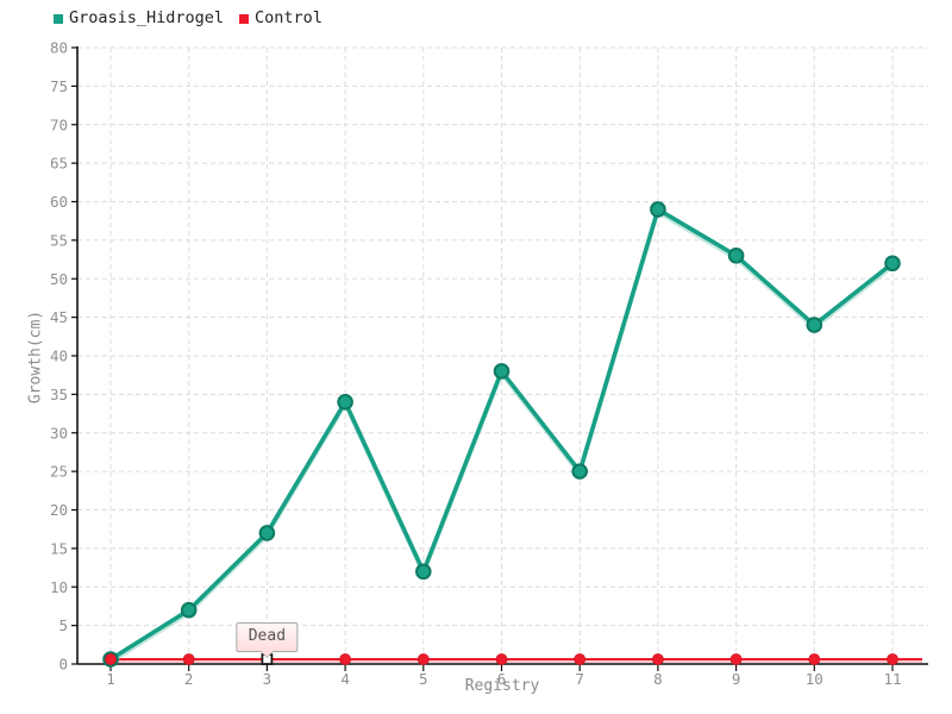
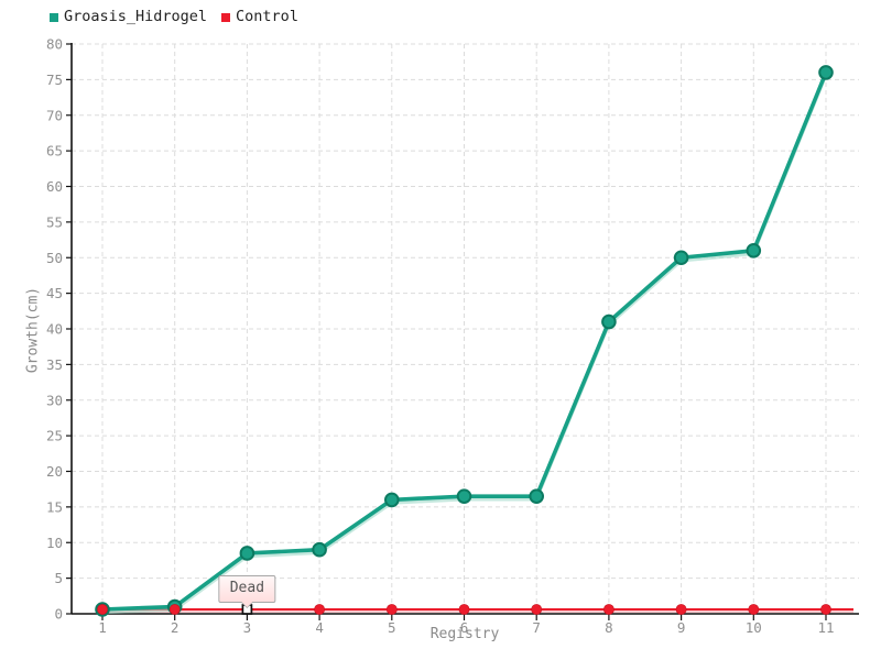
Groasis_Hidrogel/2: 7 -> 1
Groasis_Hidrogel/3: 17 -> 8
Groasis_Hidrogel/4: 34 -> 9
Groasis_Hidrogel/5: 12 -> 16
Groasis_Hidrogel/6: 38 -> 16
Groasis_Hidrogel/7: 25 -> 16
Groasis_Hidrogel/8: 59 -> 41
Groasis_Hidrogel/9: 53 -> 50
Groasis_Hidrogel/10: 44 -> 51
Groasis_Hidrogel/11: 52 -> 76
